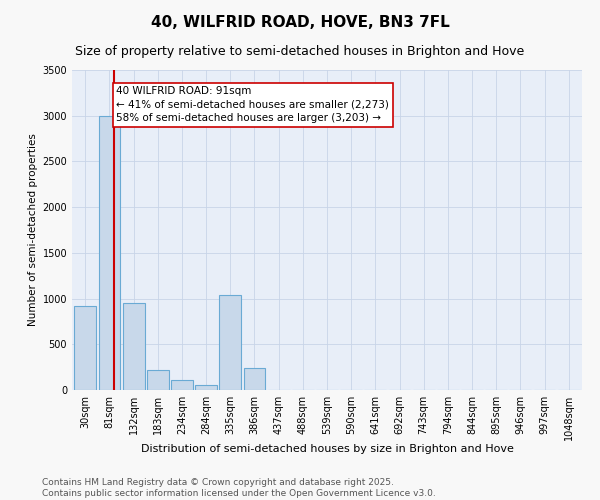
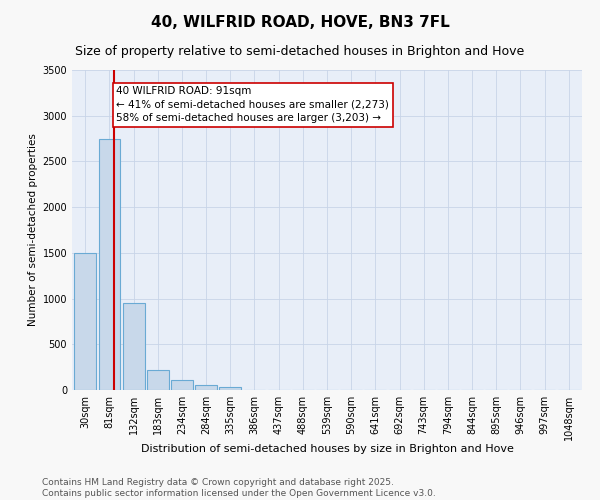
30sqm: 920 -> 1500
81sqm: 3000 -> 2750
335sqm: 1040 -> 30
386sqm: 240 -> 0
